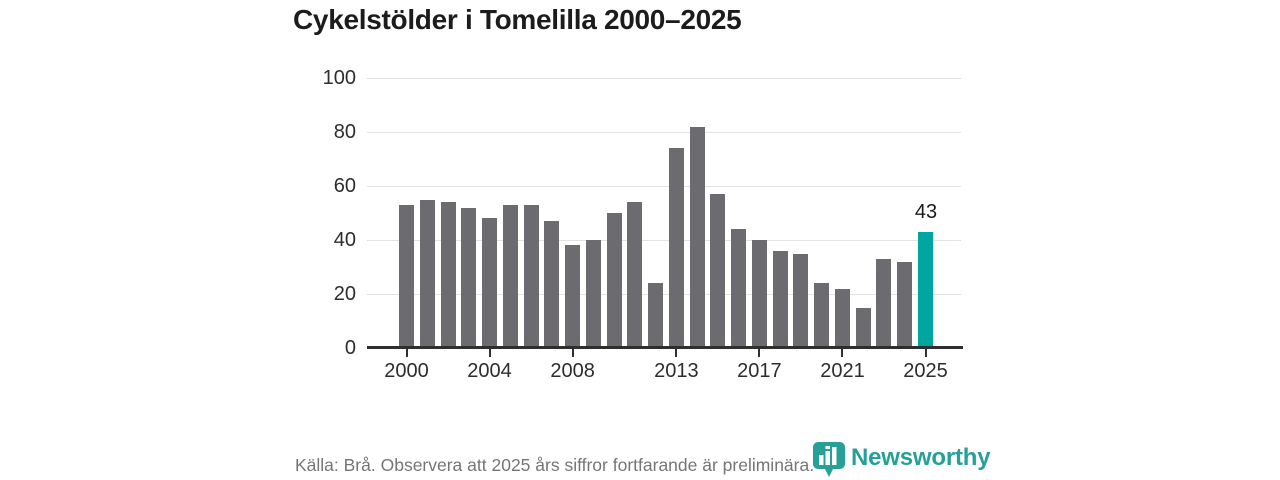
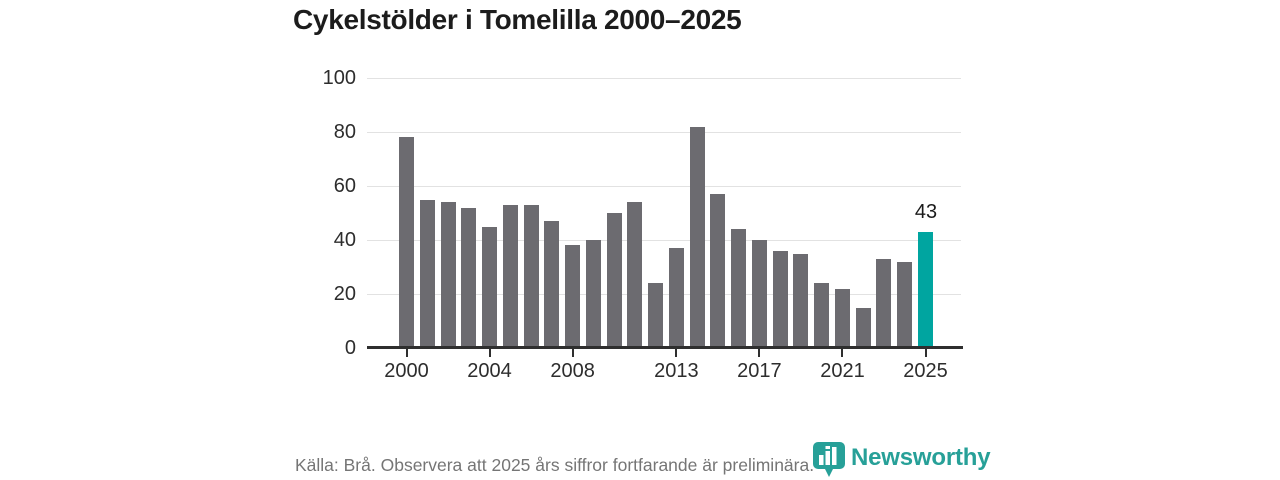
2000: 53 -> 78
2004: 48 -> 45
2013: 74 -> 37
